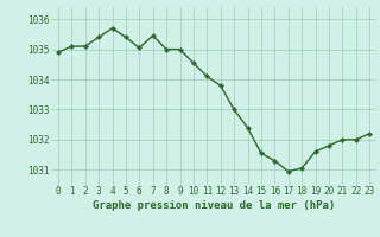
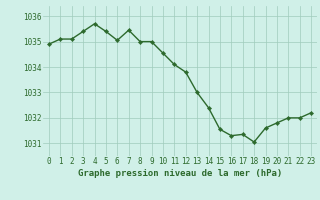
17: 1030.95 -> 1031.35
